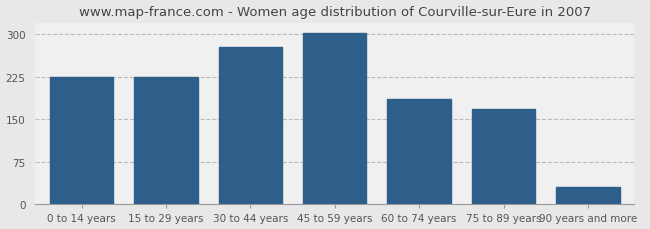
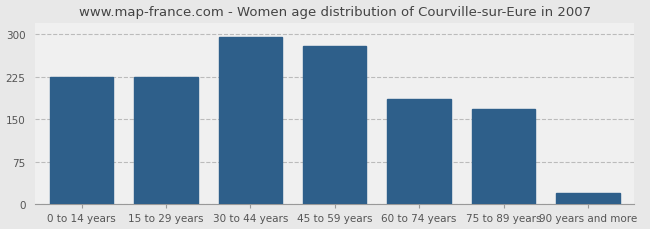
30 to 44 years: 278 -> 295
45 to 59 years: 302 -> 280
90 years and more: 30 -> 20
